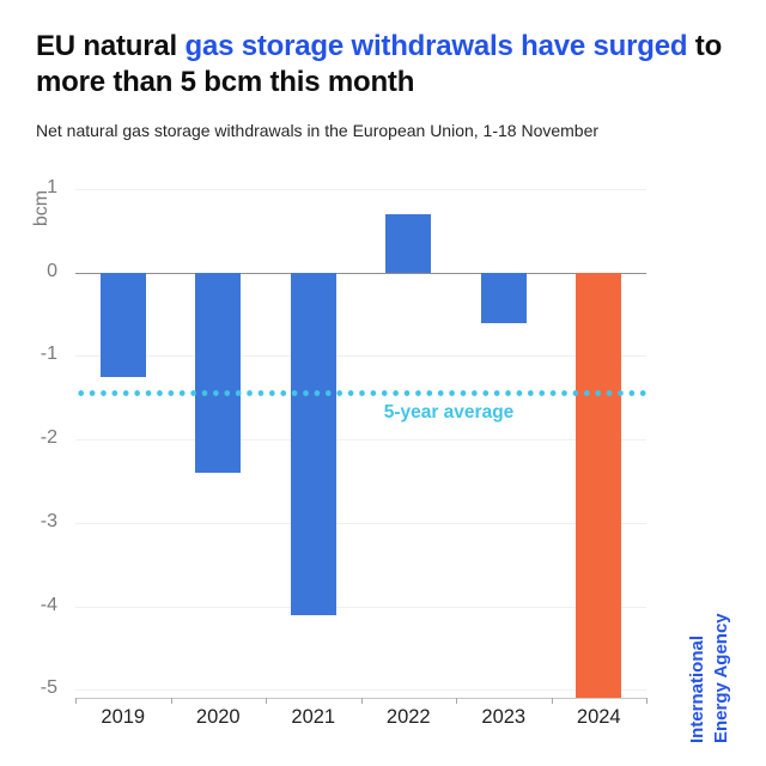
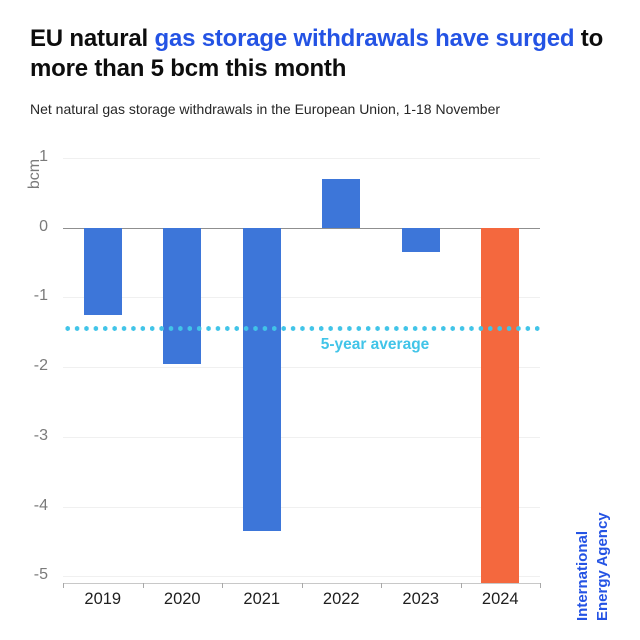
2020: -2.4 -> -1.9
2021: -4.1 -> -4.3
2023: -0.6 -> -0.3
